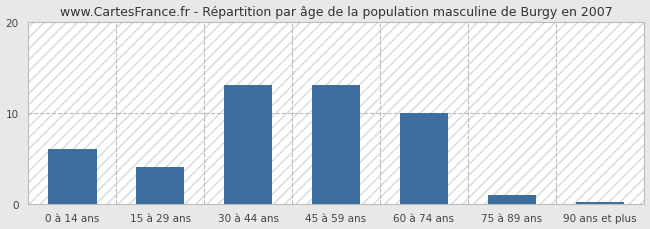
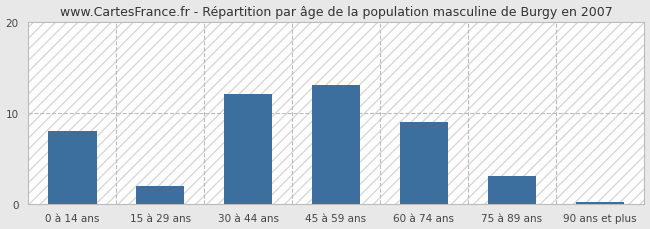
0 à 14 ans: 6.0 -> 8.0
15 à 29 ans: 4.0 -> 2.0
30 à 44 ans: 13.0 -> 12.0
60 à 74 ans: 10.0 -> 9.0
75 à 89 ans: 1.0 -> 3.0
